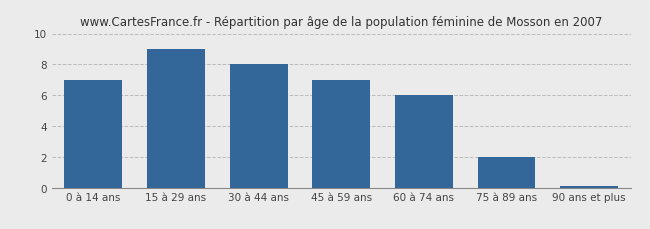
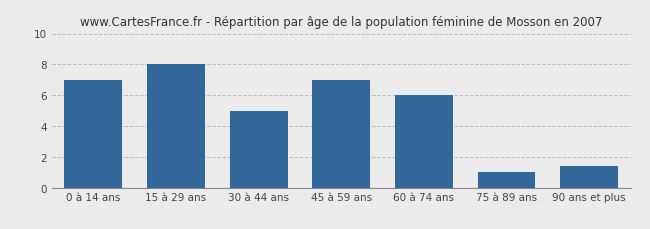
15 à 29 ans: 9.0 -> 8.0
30 à 44 ans: 8.0 -> 5.0
75 à 89 ans: 2.0 -> 1.0
90 ans et plus: 0.1 -> 1.4
